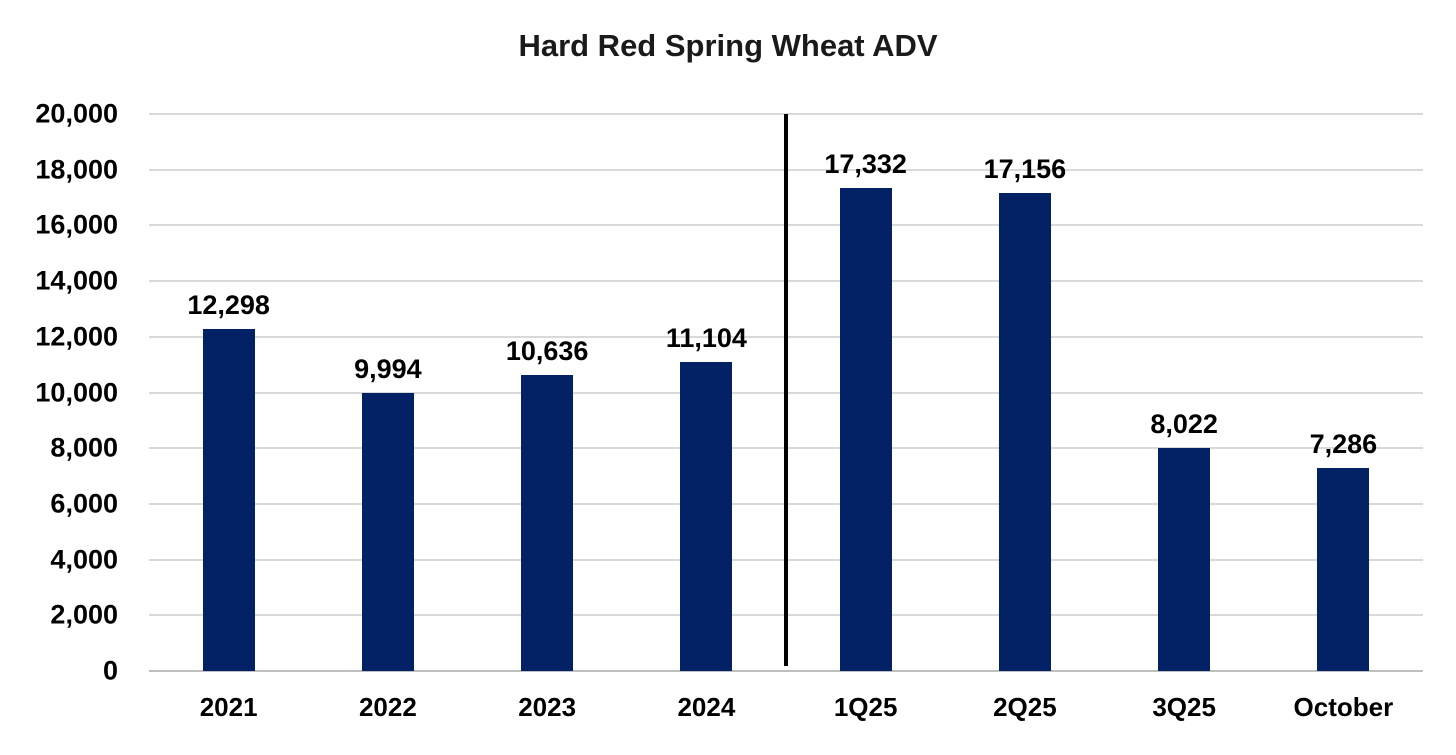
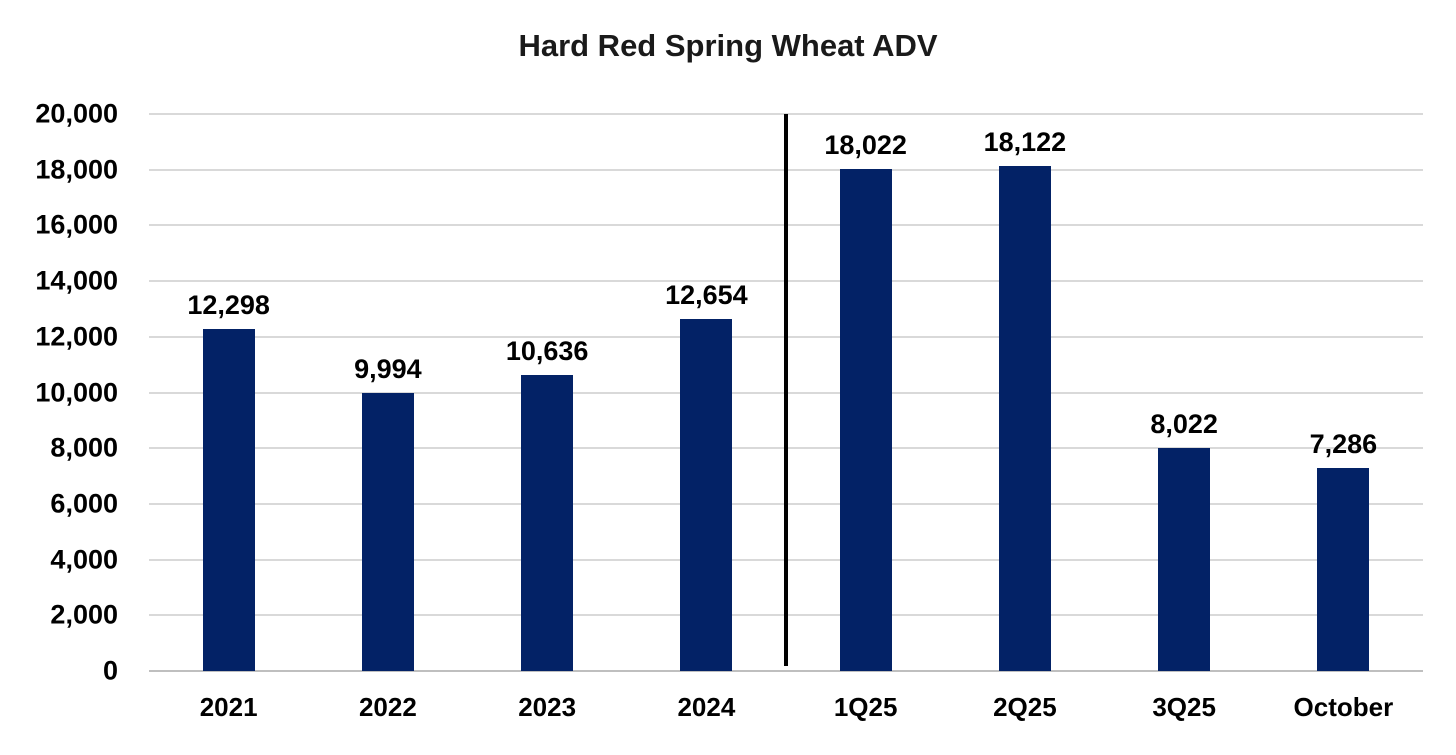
2024: 11,104 -> 12,654
1Q25: 17,332 -> 18,022
2Q25: 17,156 -> 18,122
